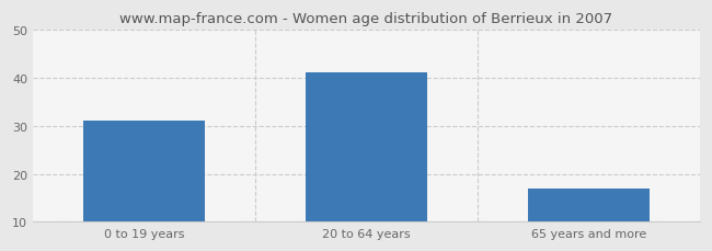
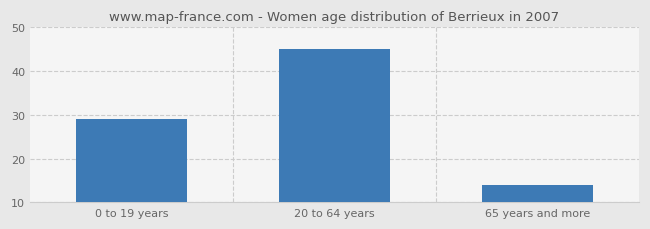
0 to 19 years: 31 -> 29
20 to 64 years: 41 -> 45
65 years and more: 17 -> 14
